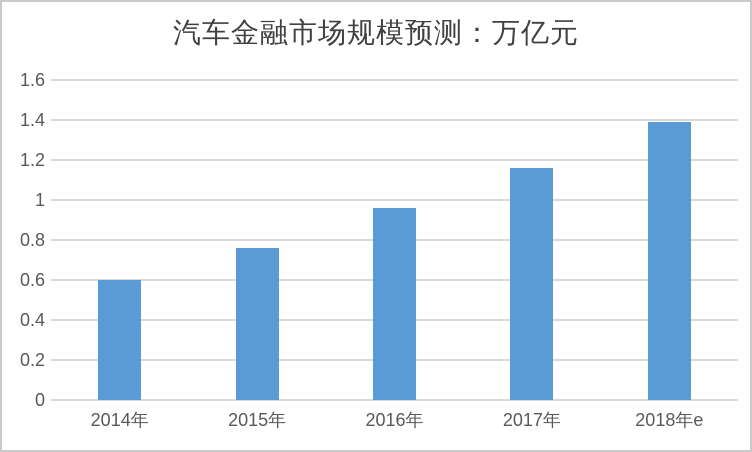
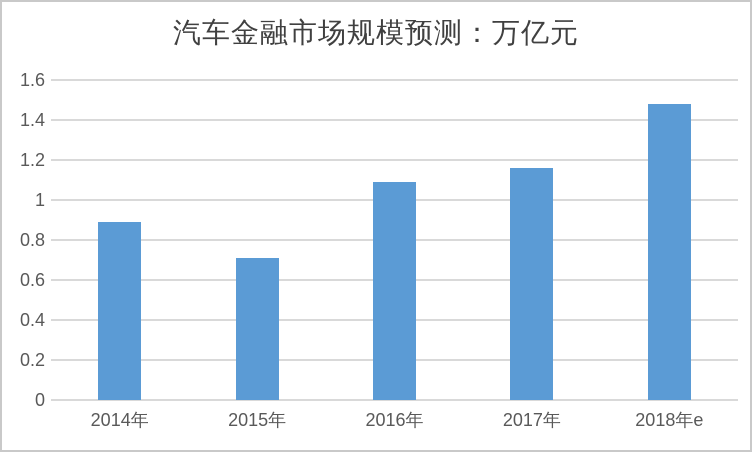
2014年: 0.60 -> 0.89
2015年: 0.76 -> 0.71
2016年: 0.96 -> 1.09
2018年e: 1.39 -> 1.48
